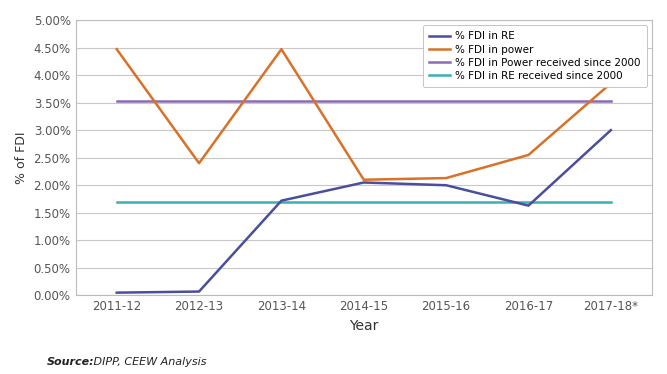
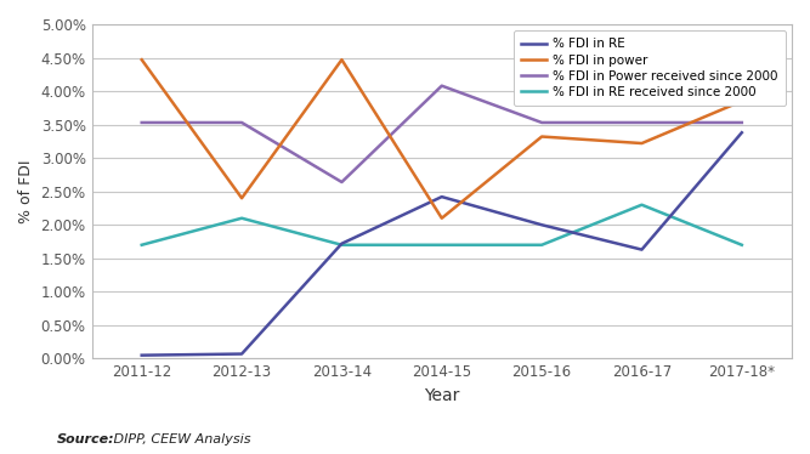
% FDI in RE received since 2000/2012-13: 1.7% -> 2.1%
% FDI in Power received since 2000/2013-14: 3.53% -> 2.64%
% FDI in RE/2014-15: 2.05% -> 2.42%
% FDI in Power received since 2000/2014-15: 3.53% -> 4.08%
% FDI in power/2015-16: 2.13% -> 3.32%
% FDI in power/2016-17: 2.55% -> 3.22%
% FDI in RE received since 2000/2016-17: 1.7% -> 2.3%
% FDI in RE/2017-18*: 3.00% -> 3.38%
